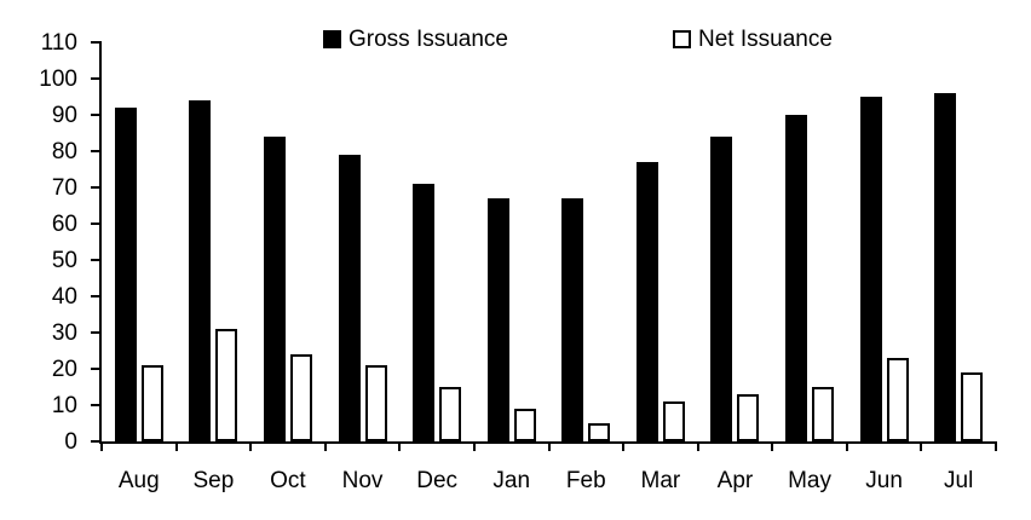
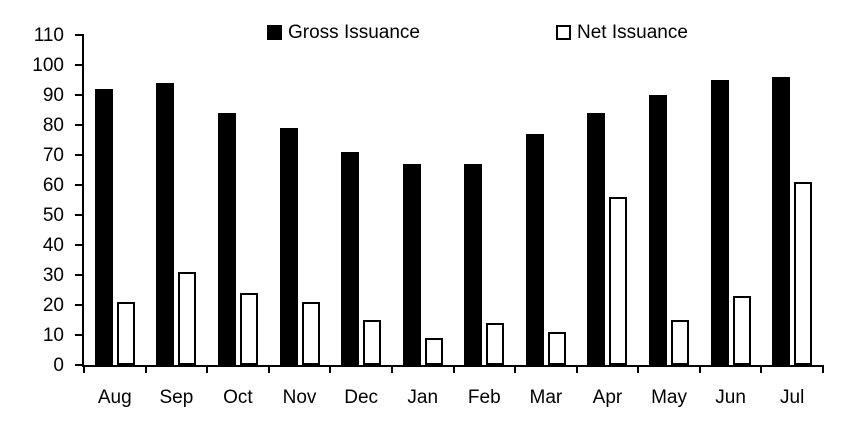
Net Issuance/Feb: 5 -> 14
Net Issuance/Apr: 13 -> 56
Net Issuance/Jul: 19 -> 61
